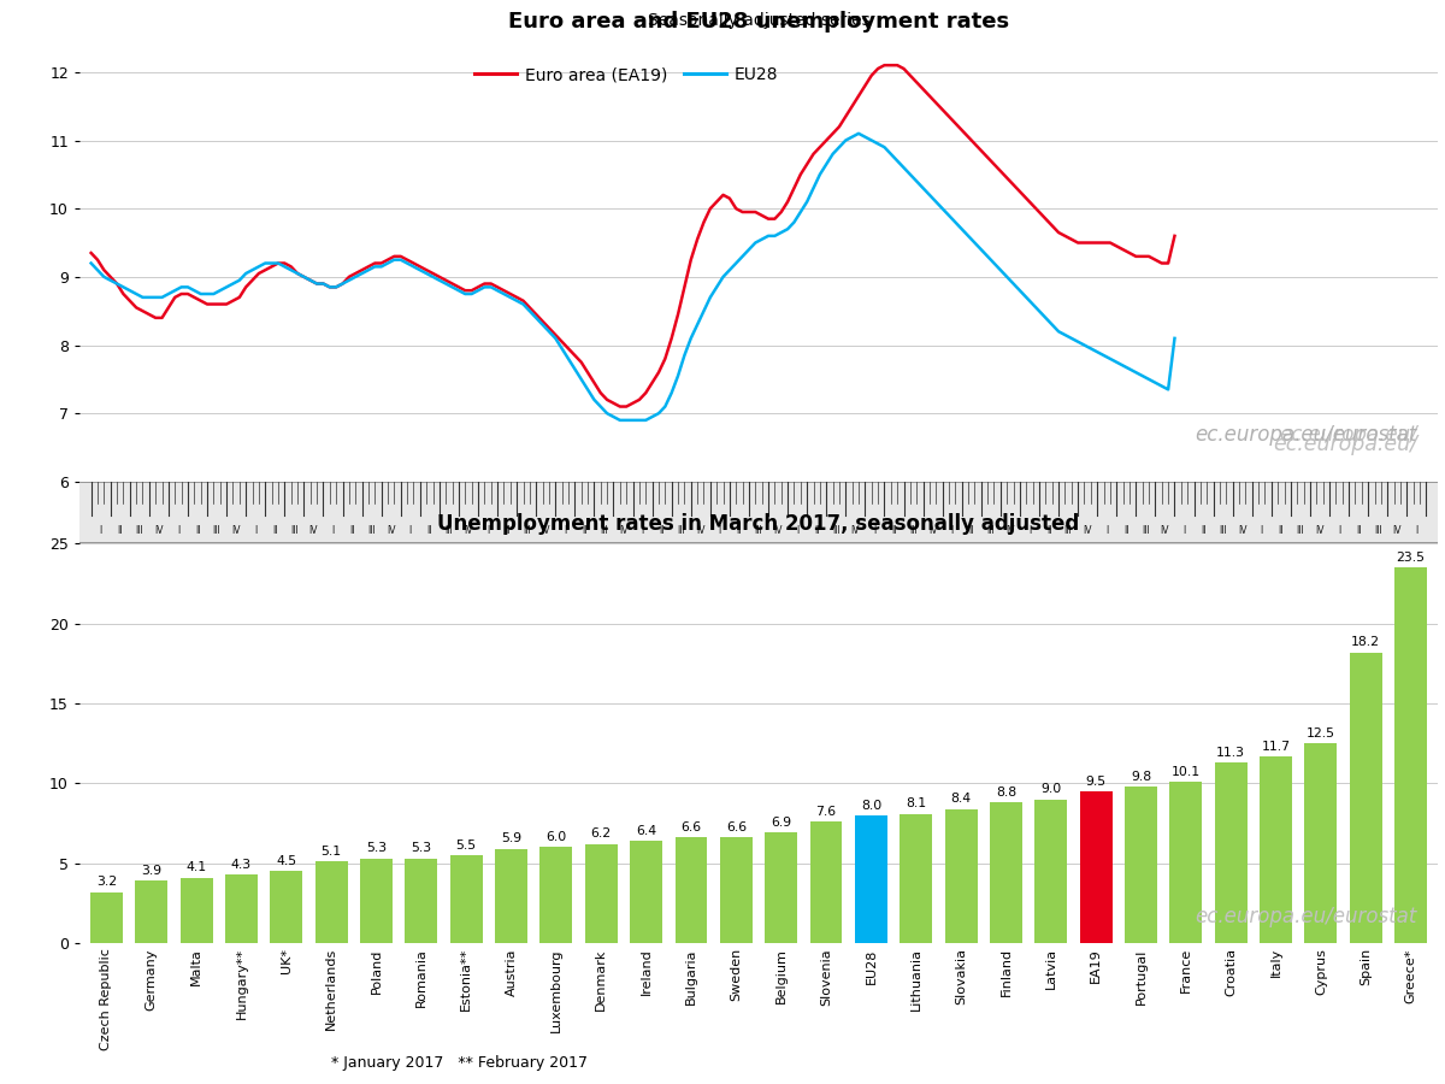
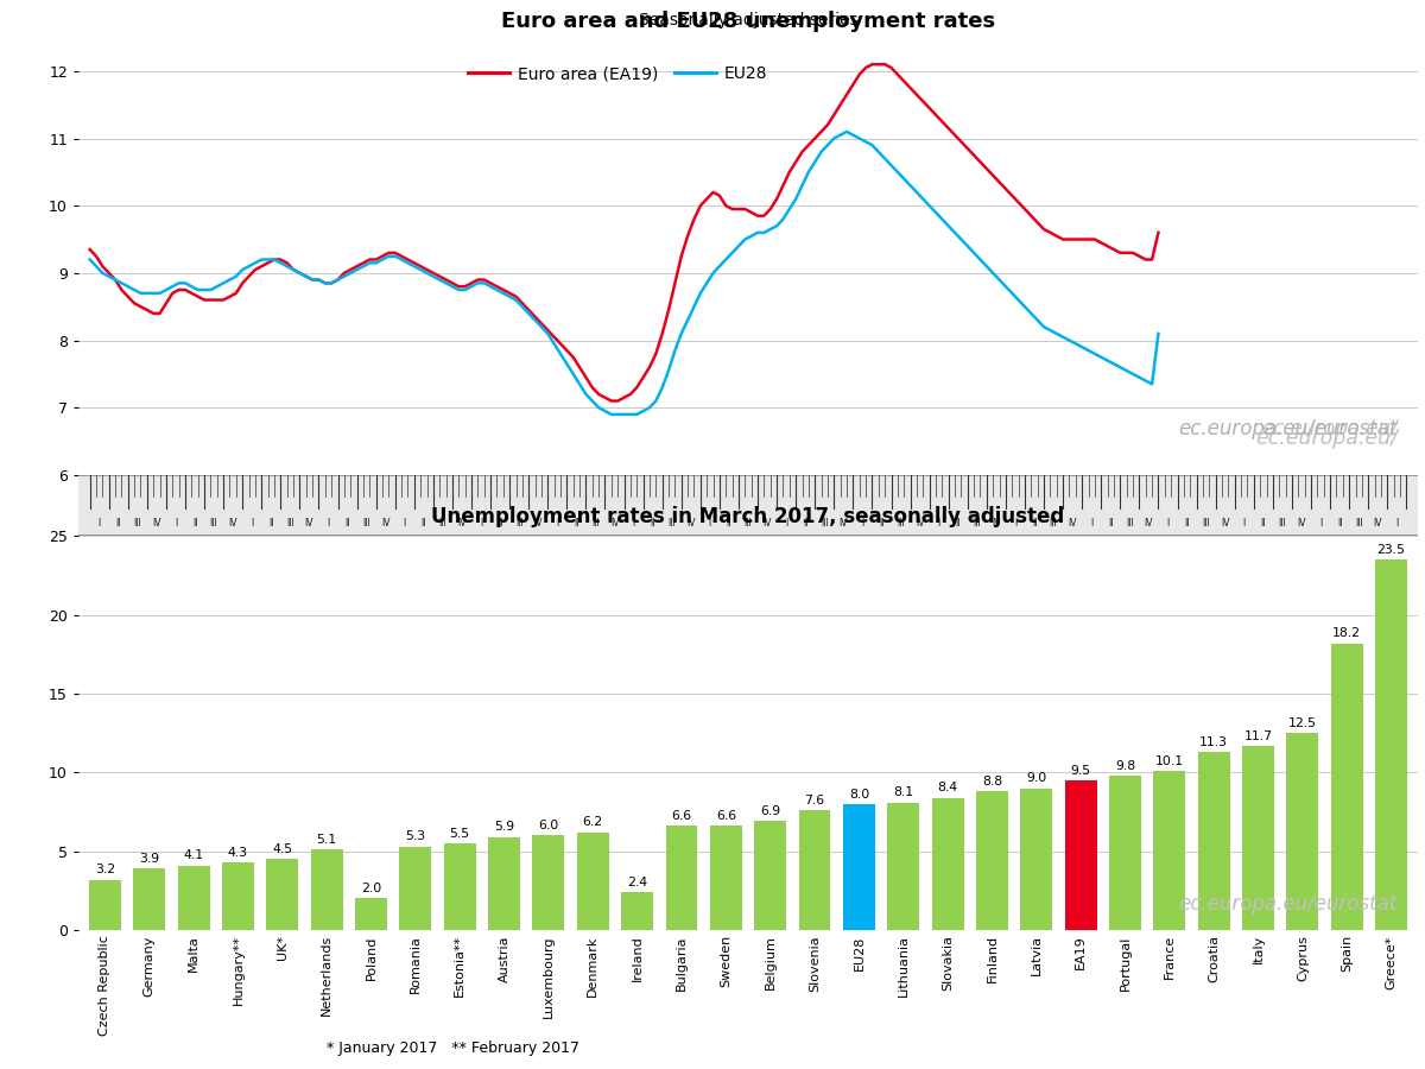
Unemployment rates in March 2017, seasonally adjusted/Poland: 5.3 -> 2.0
Unemployment rates in March 2017, seasonally adjusted/Ireland: 6.4 -> 2.4
